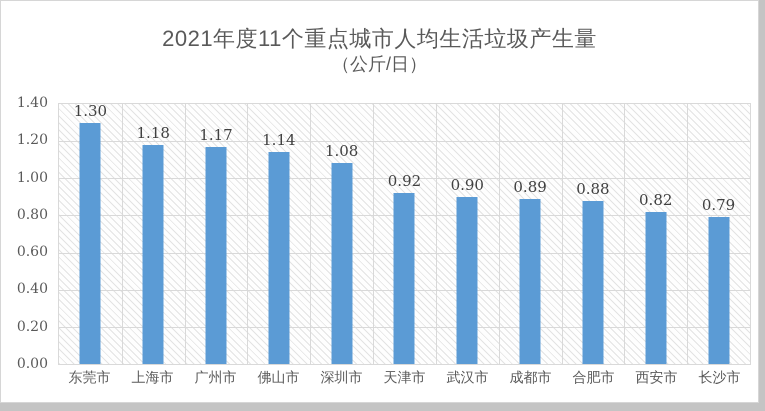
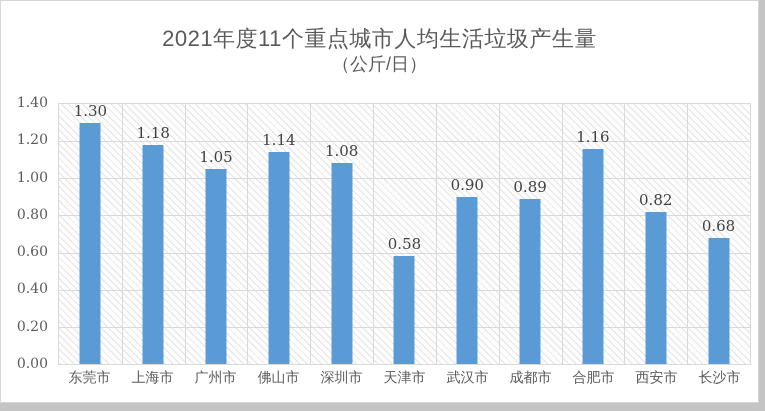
广州市: 1.17 -> 1.05
天津市: 0.92 -> 0.58
合肥市: 0.88 -> 1.16
长沙市: 0.79 -> 0.68
